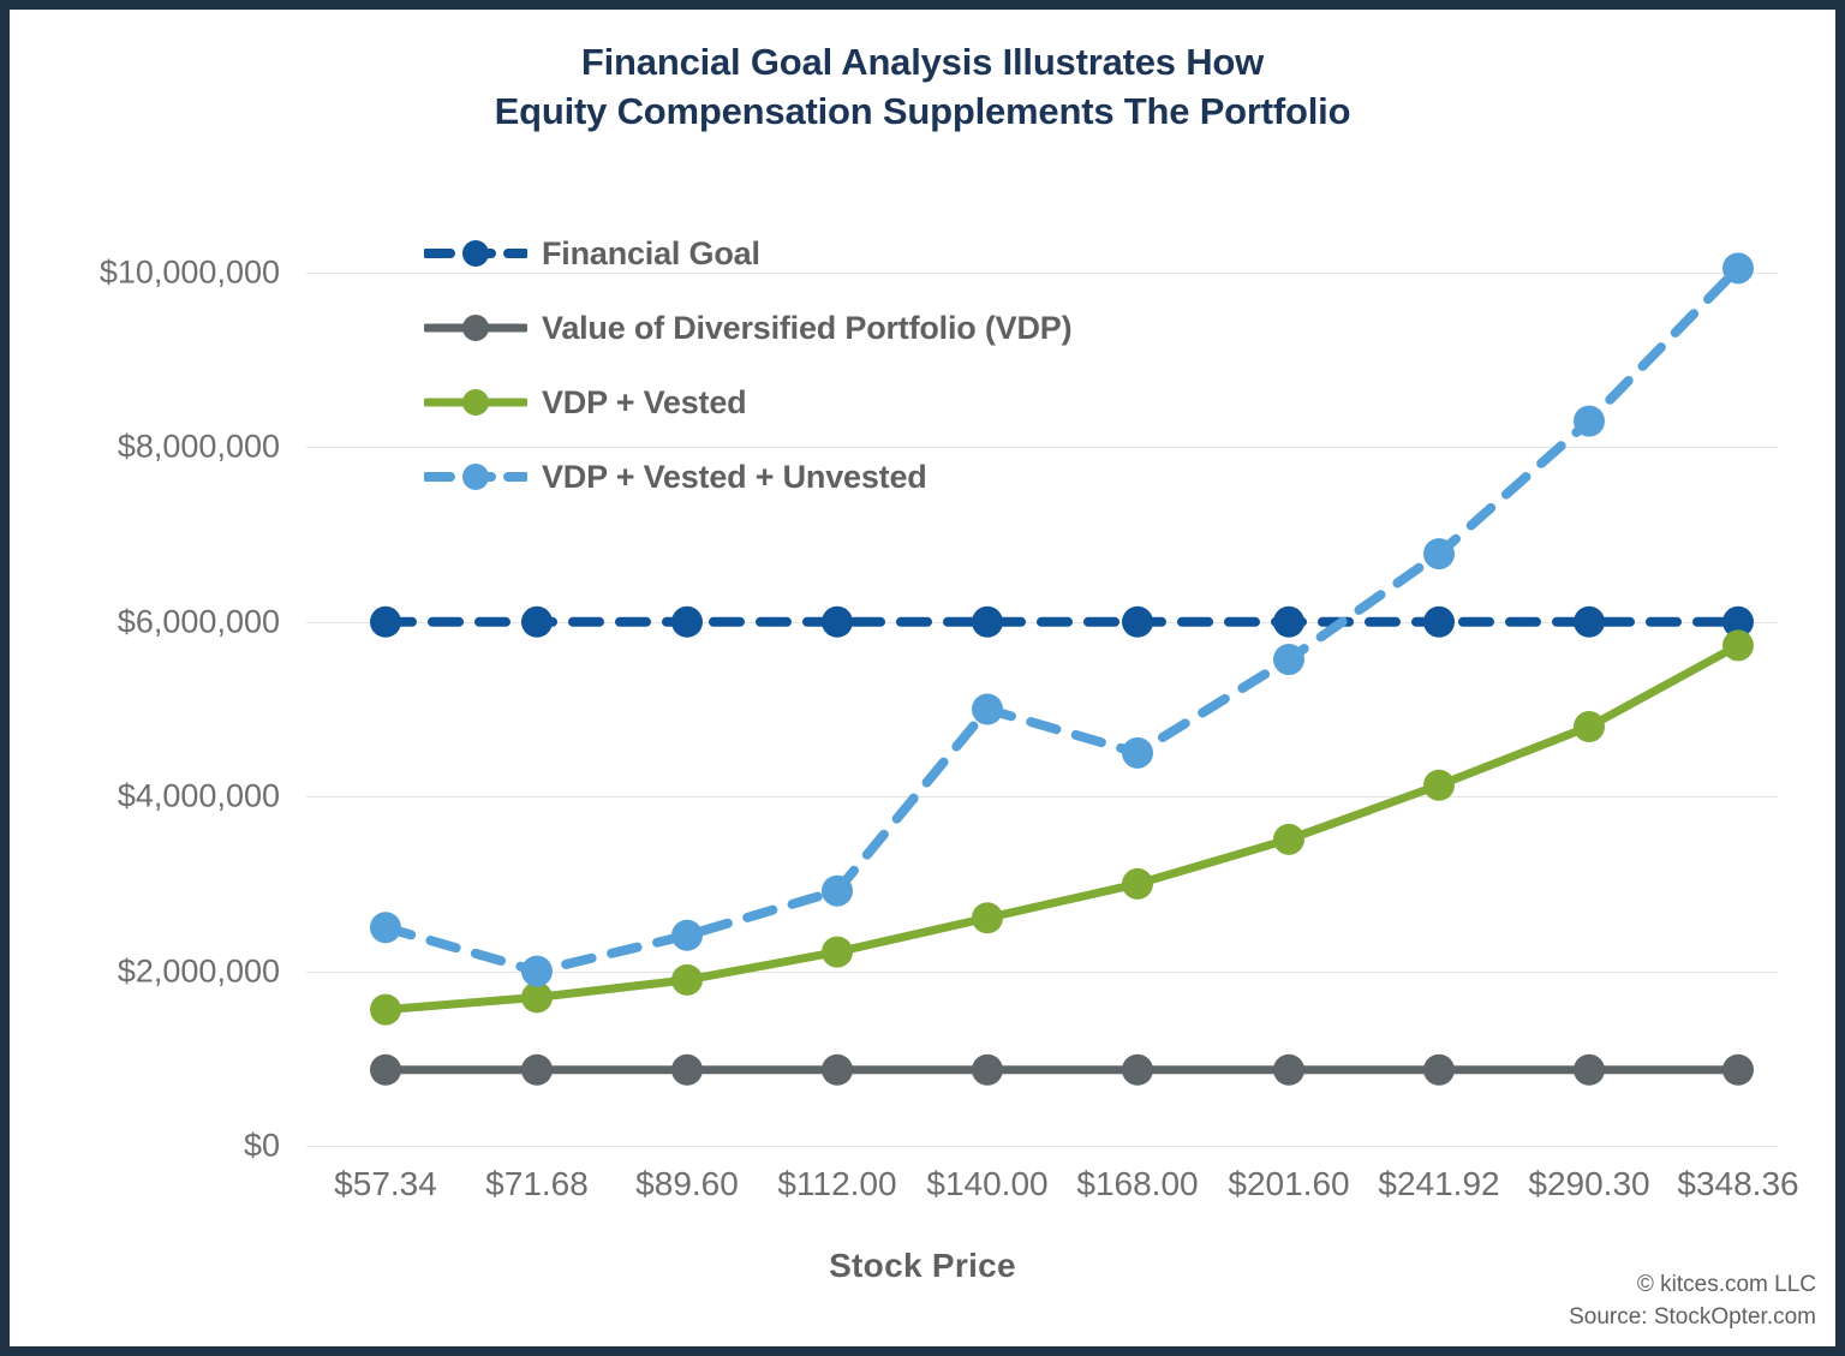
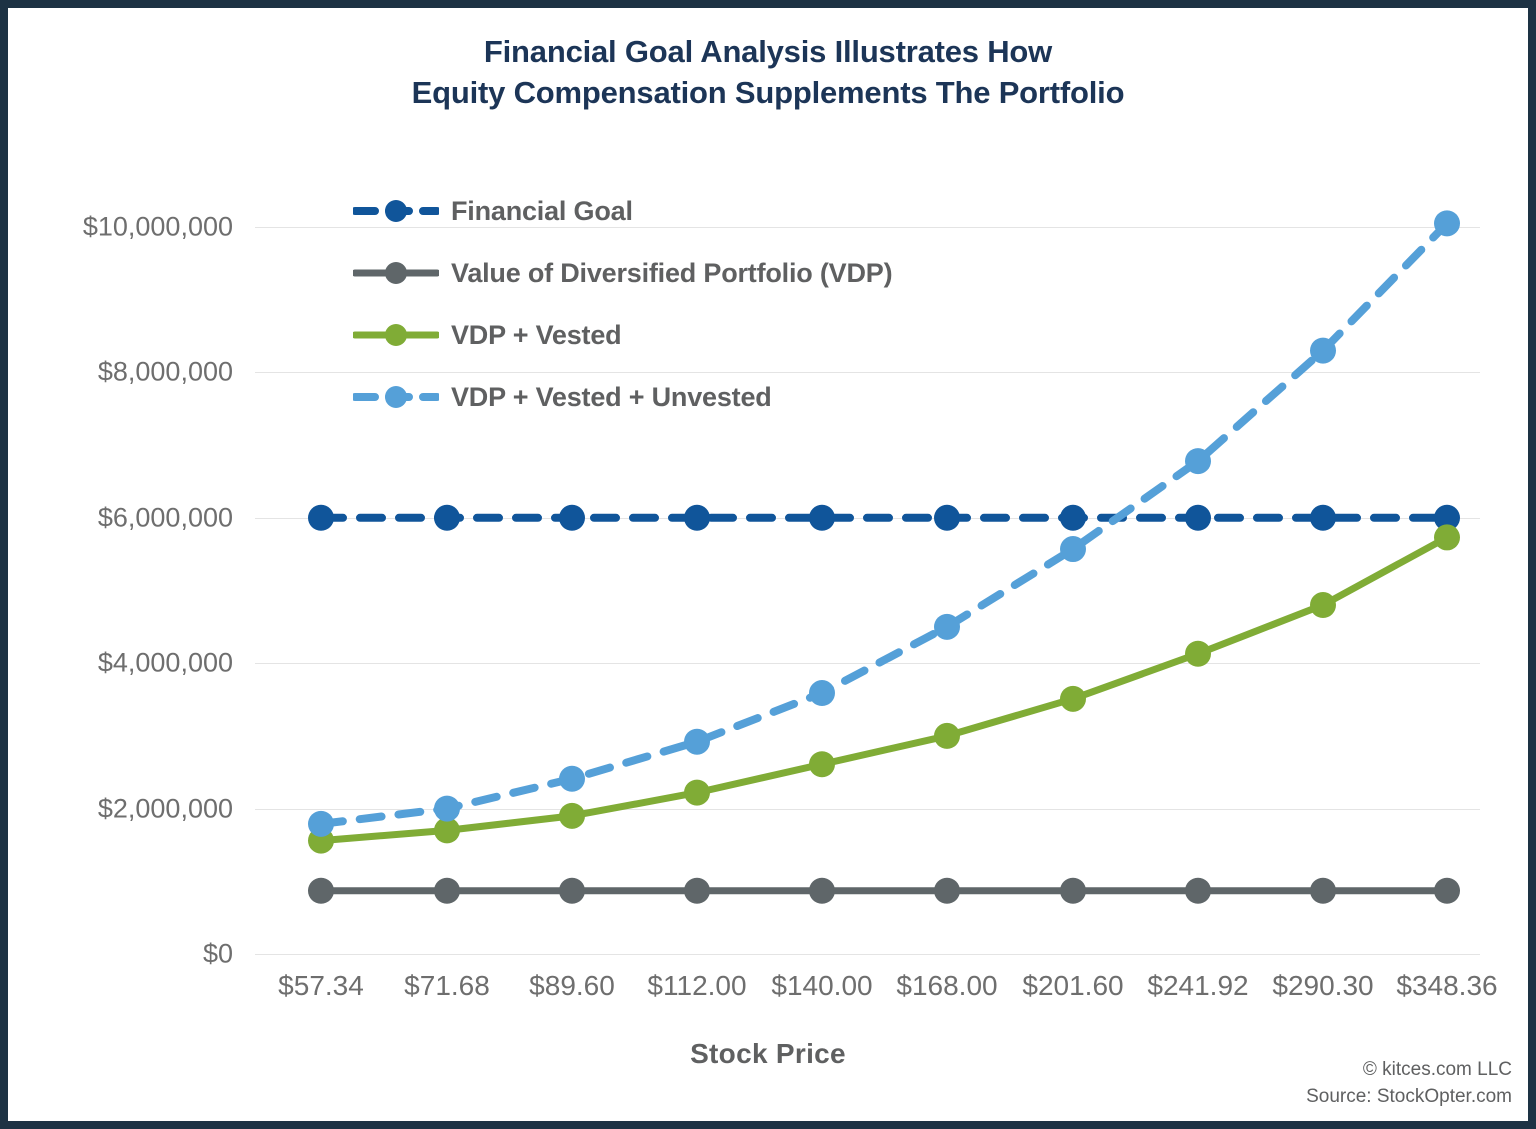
VDP + Vested + Unvested/$57.34: $2500000 -> $1800000
VDP + Vested + Unvested/$140.00: $5000000 -> $3600000
